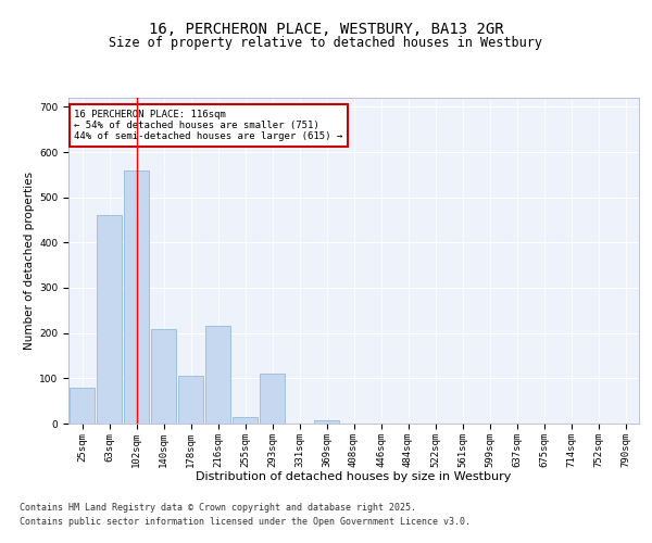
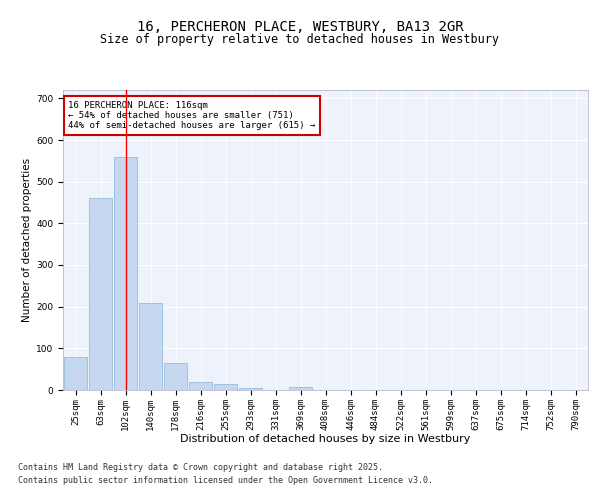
178sqm: 105 -> 65
216sqm: 215 -> 20
293sqm: 110 -> 5
